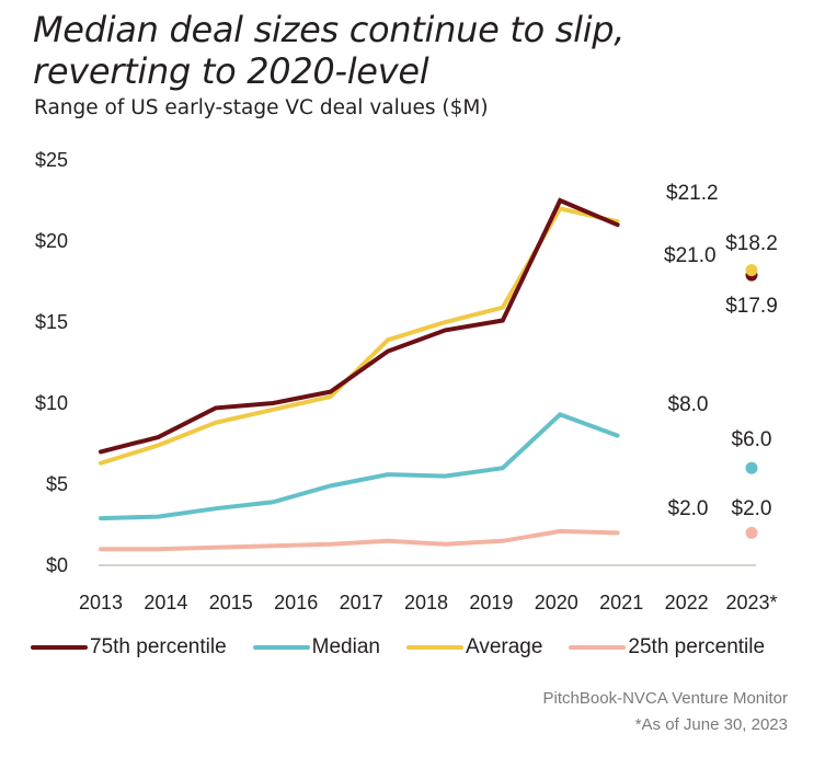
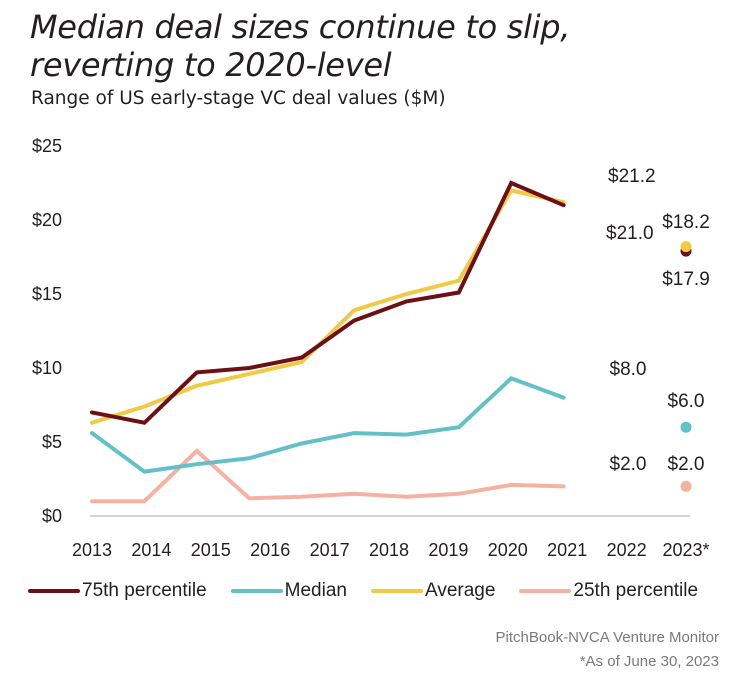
Median/2013: $2.9 -> $5.6
75th percentile/2014: $7.9 -> $6.3
25th percentile/2015: $1.1 -> $4.4
